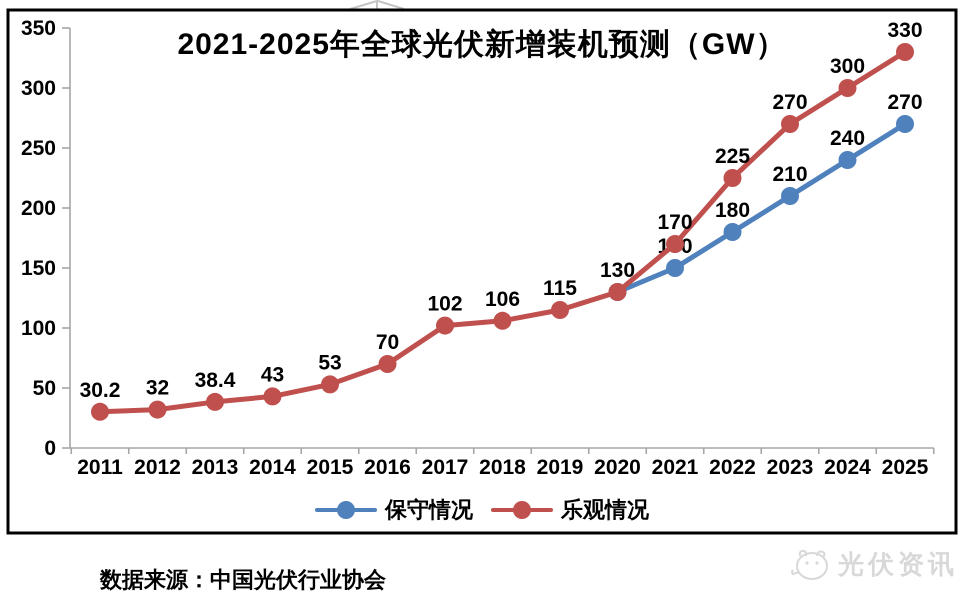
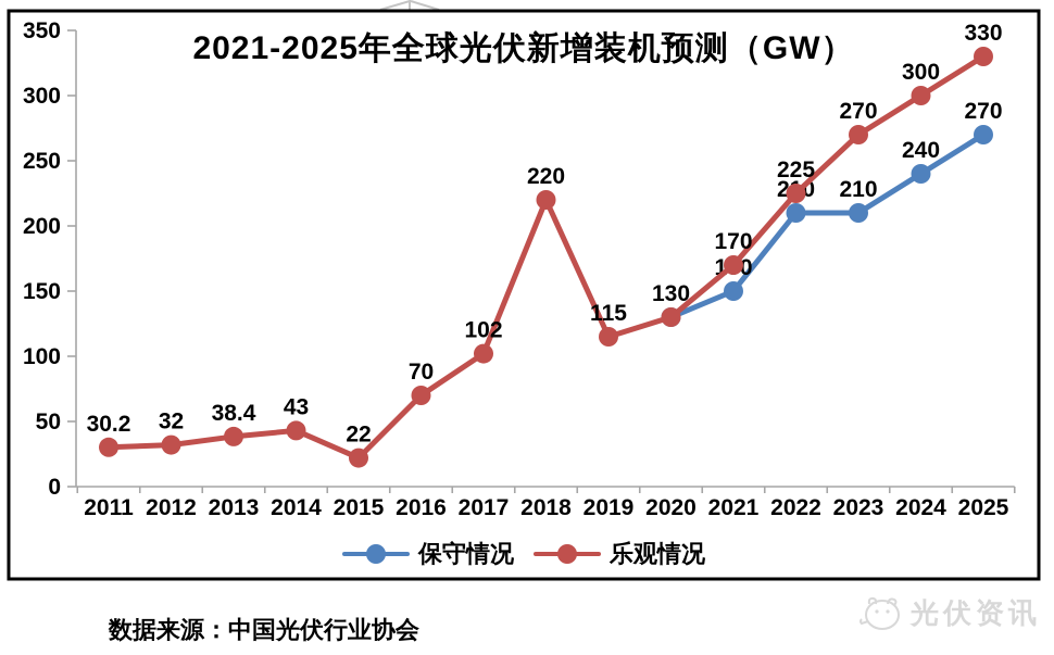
乐观情况/2015: 53 -> 22
乐观情况/2018: 106 -> 220
保守情况/2022: 180 -> 210
